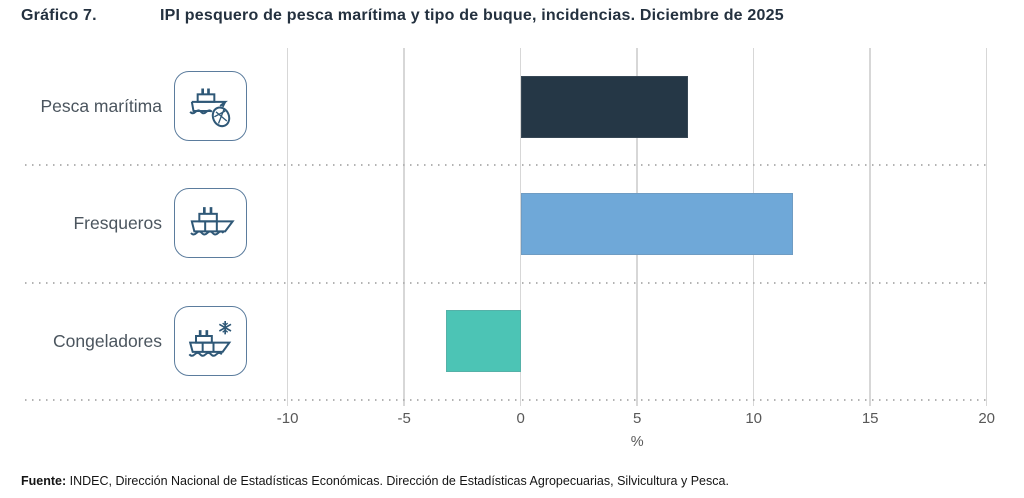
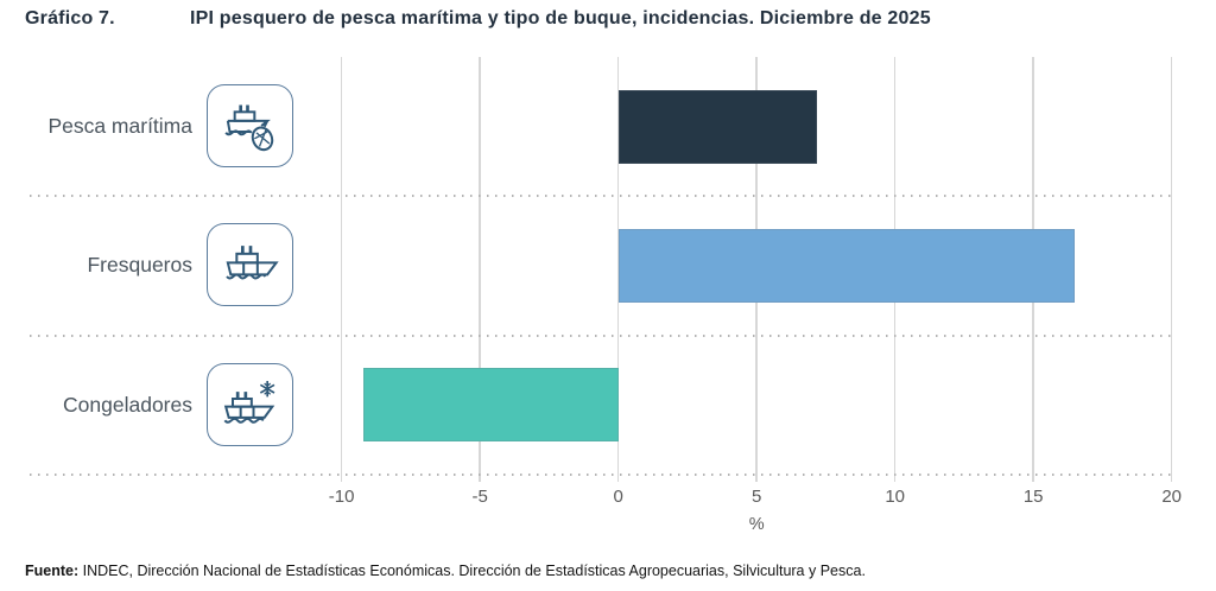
Fresqueros: 11.7 -> 16.5
Congeladores: -3.2 -> -9.2
